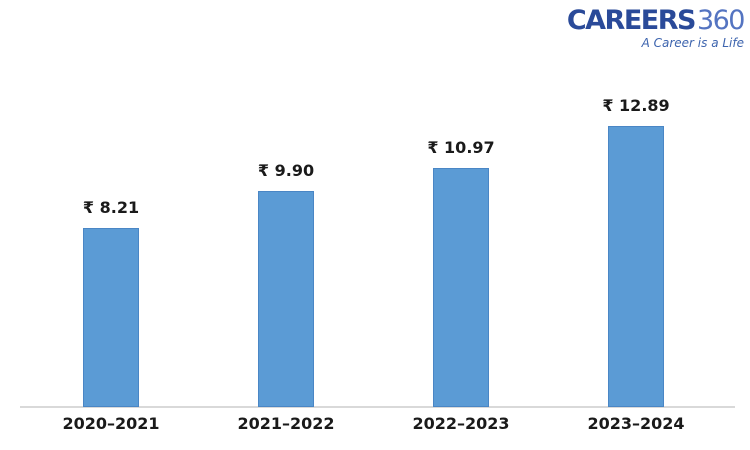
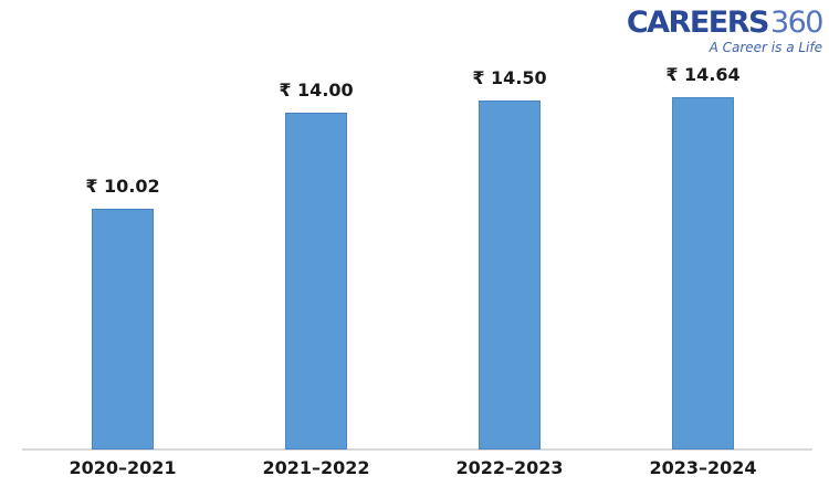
2020–2021: 8.21 -> 10.02
2021–2022: 9.90 -> 14.00
2022–2023: 10.97 -> 14.50
2023–2024: 12.89 -> 14.64
